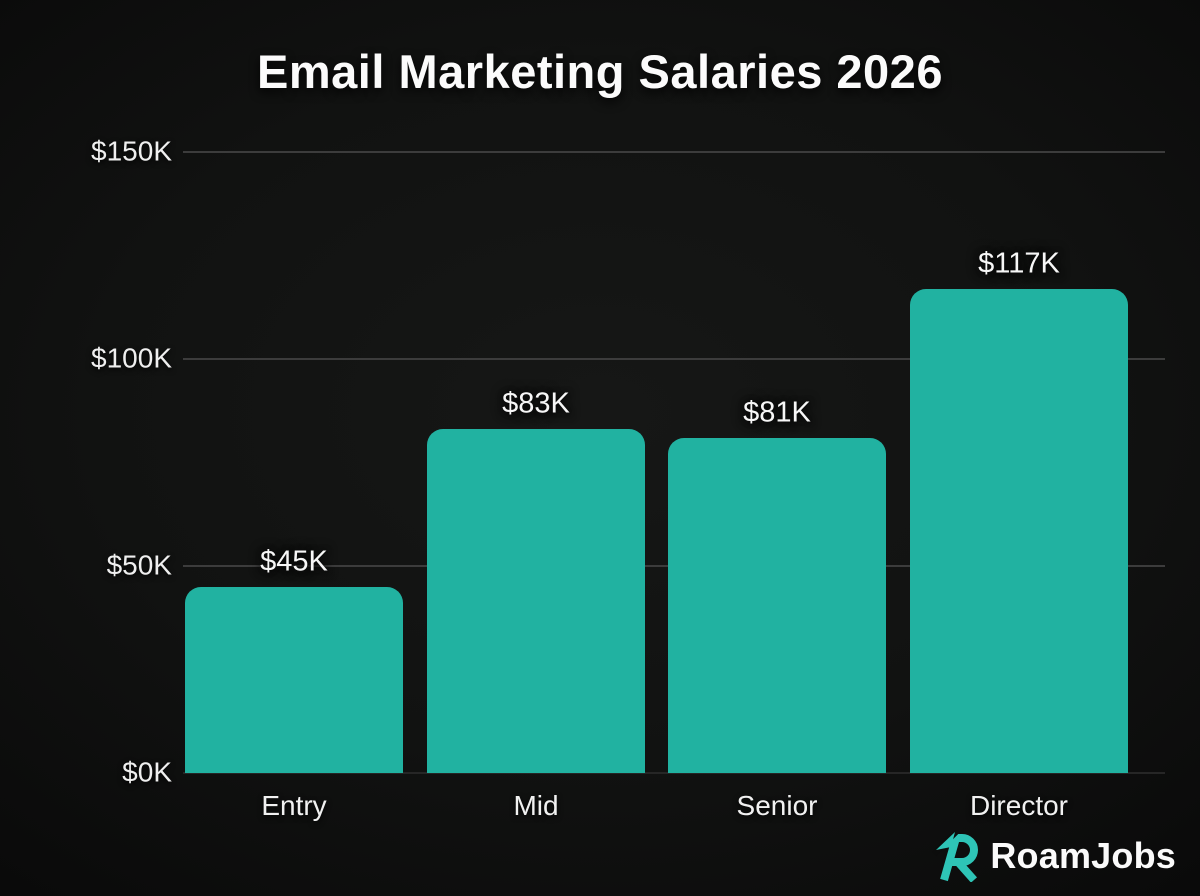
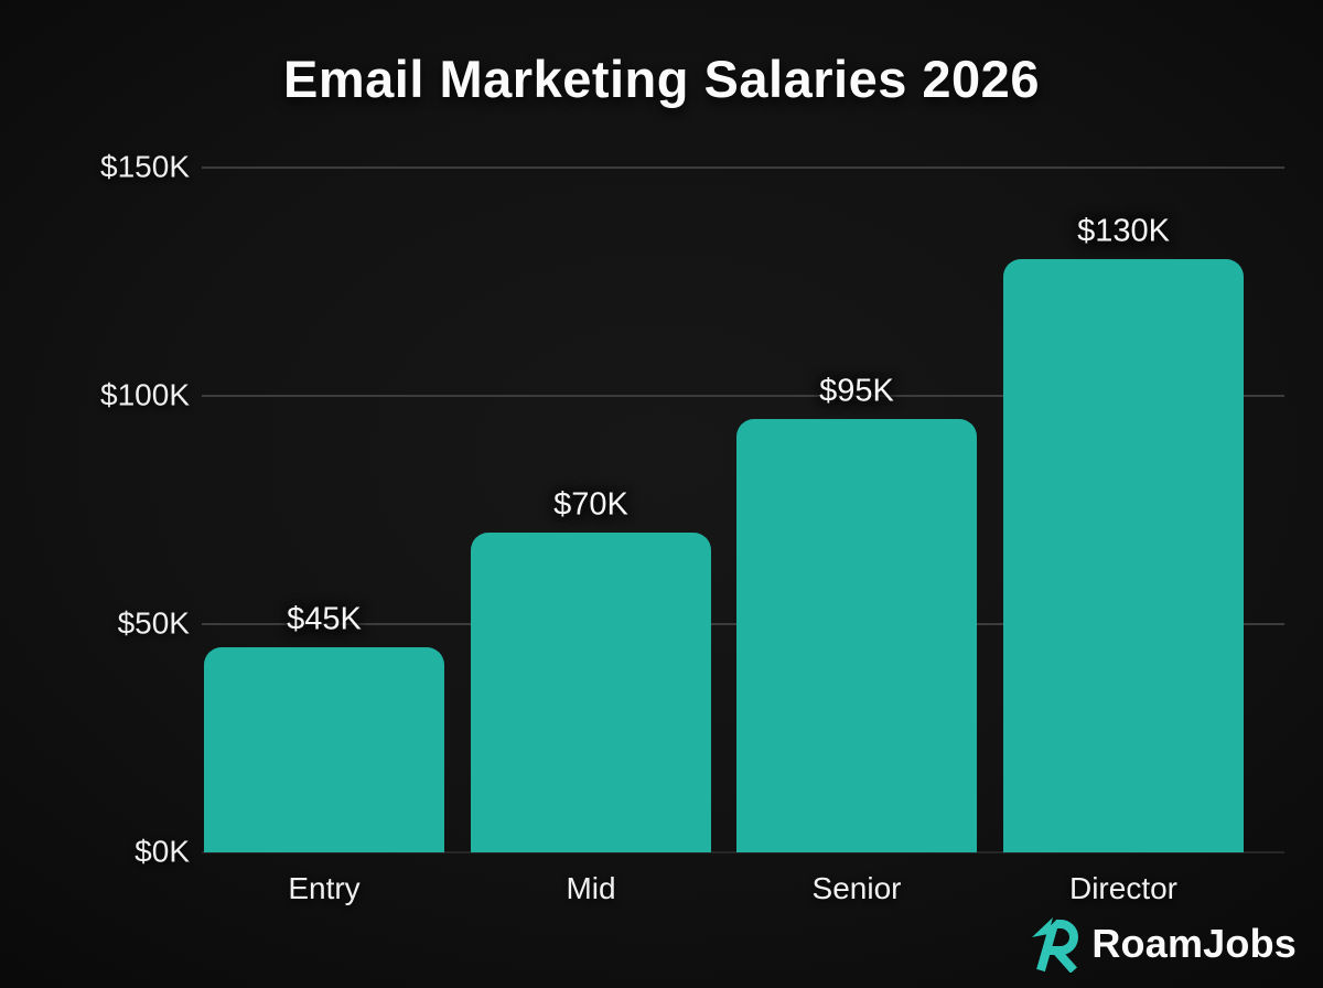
Mid: $83K -> $70K
Senior: $81K -> $95K
Director: $117K -> $130K
